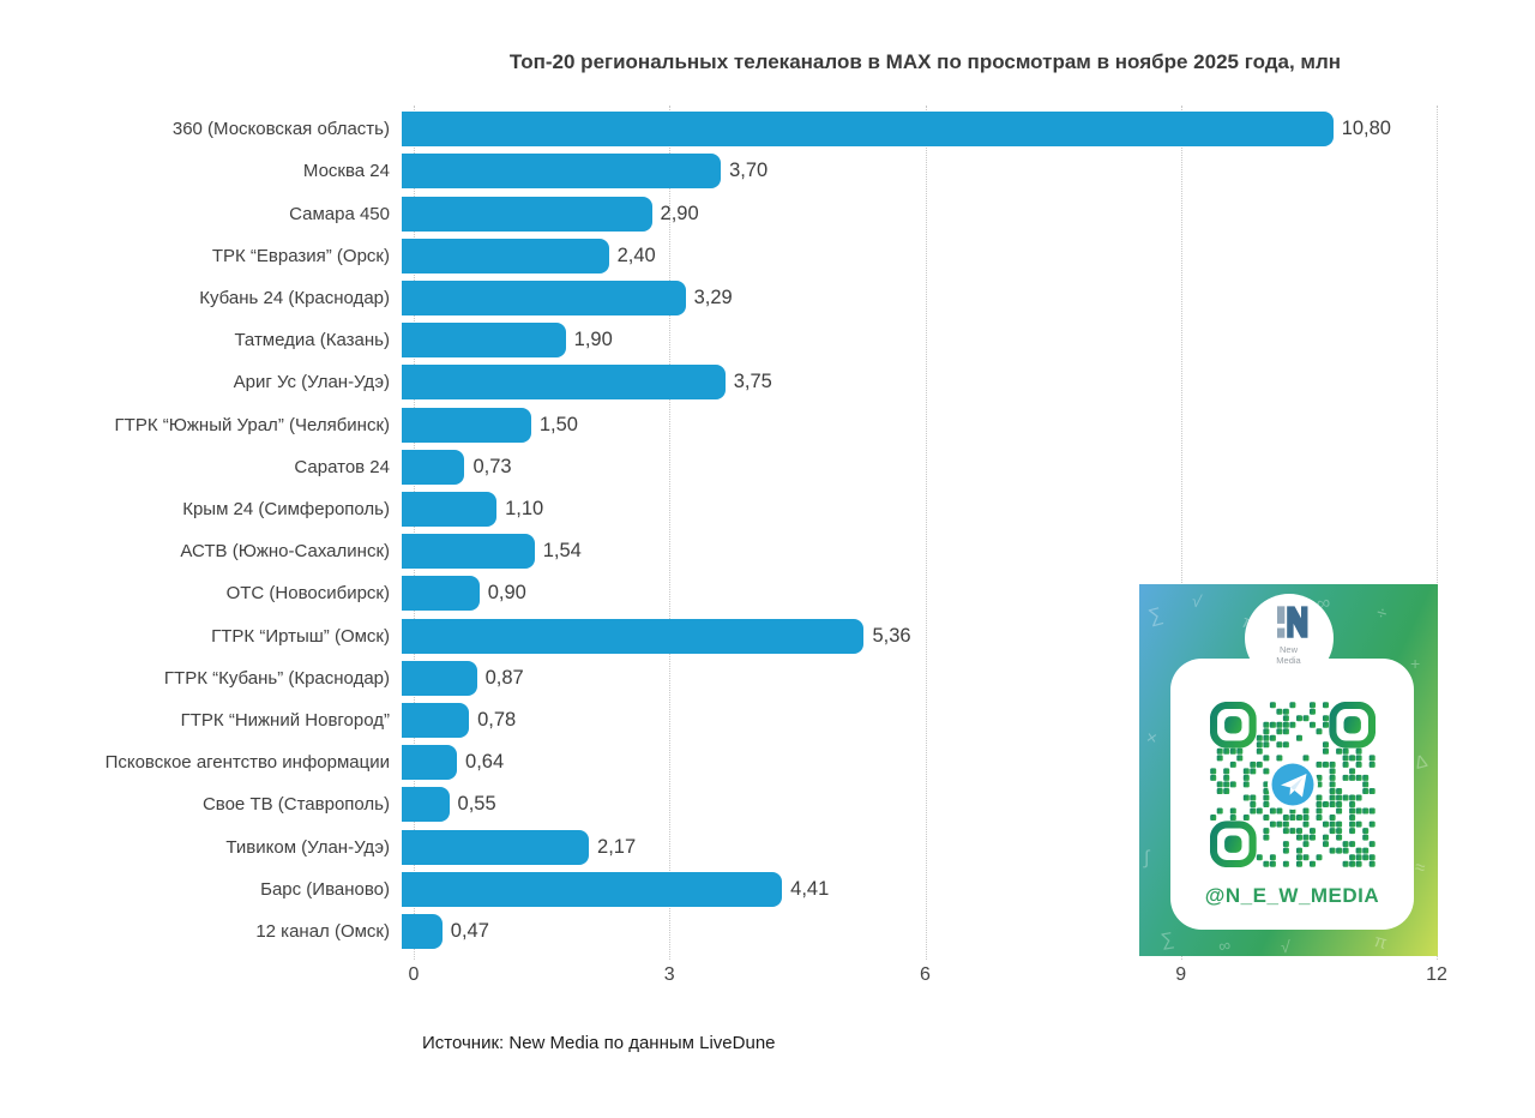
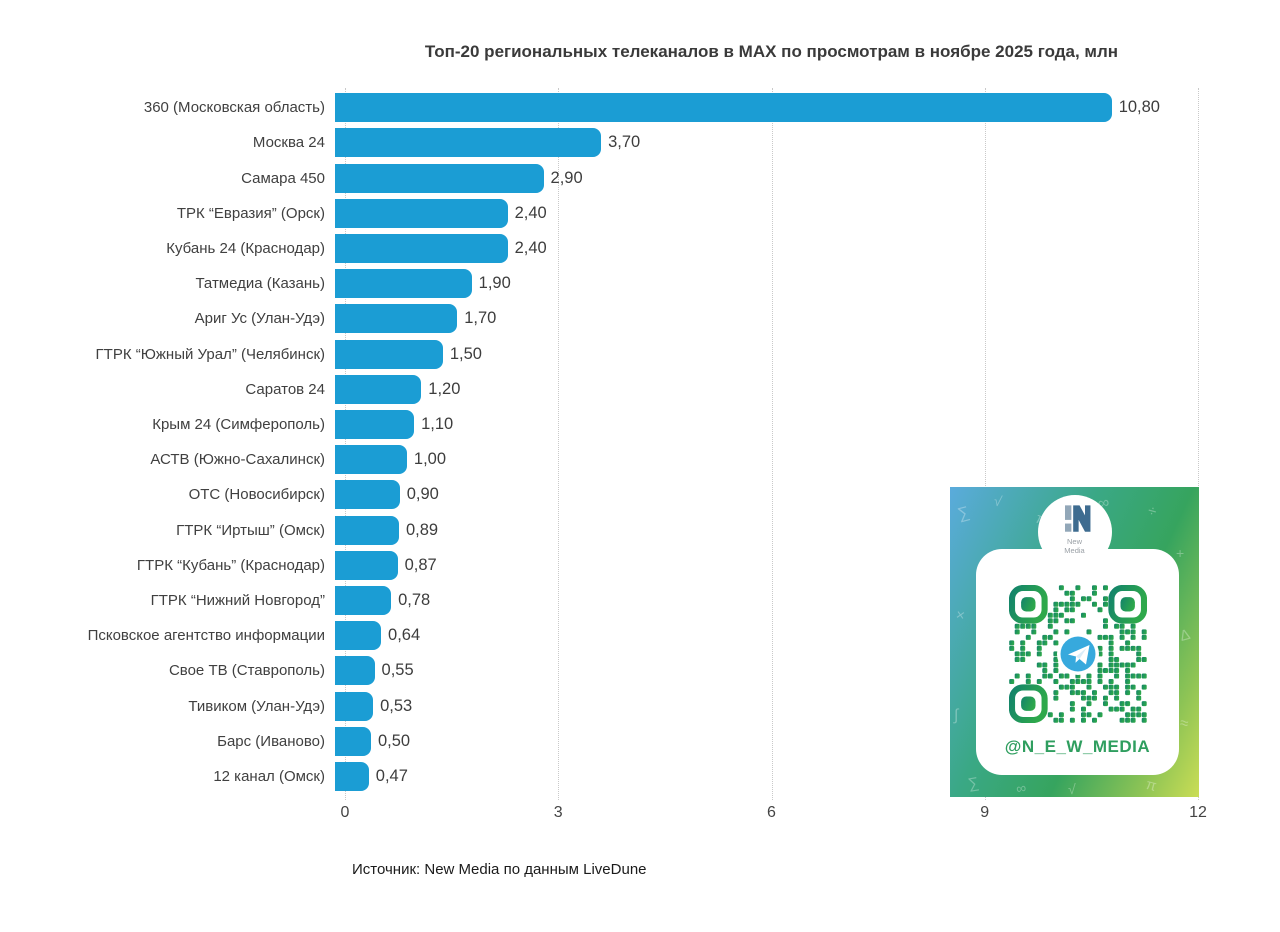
Кубань 24 (Краснодар): 3,29 -> 2,40
Ариг Ус (Улан-Удэ): 3,75 -> 1,70
Саратов 24: 0,73 -> 1,20
АСТВ (Южно-Сахалинск): 1,54 -> 1,00
ГТРК “Иртыш” (Омск): 5,36 -> 0,89
Тивиком (Улан-Удэ): 2,17 -> 0,53
Барс (Иваново): 4,41 -> 0,50
